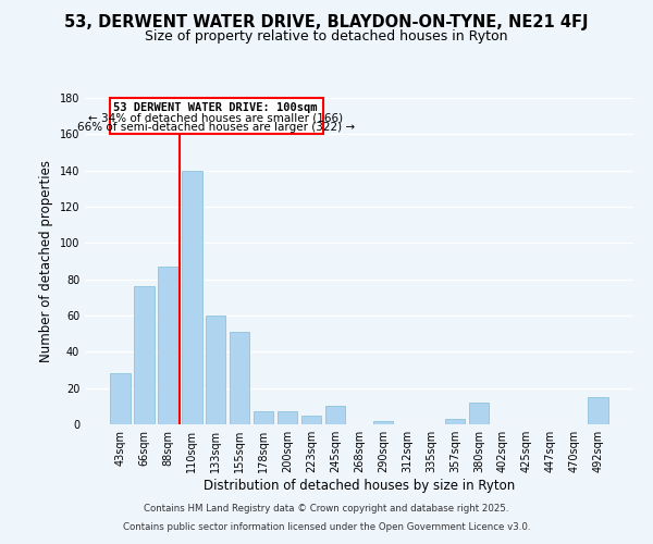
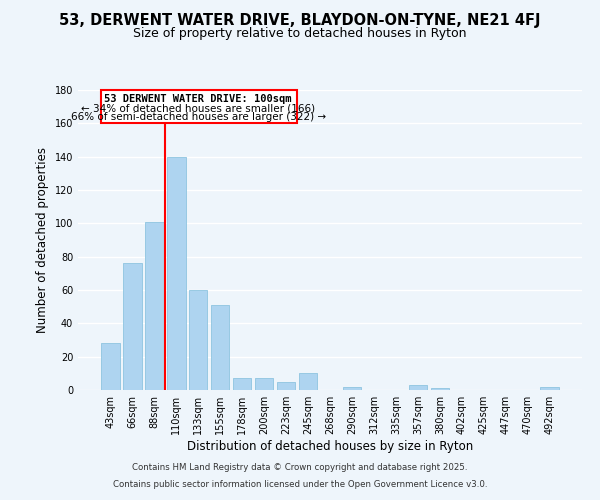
88sqm: 87 -> 101
380sqm: 12 -> 1
492sqm: 15 -> 2
